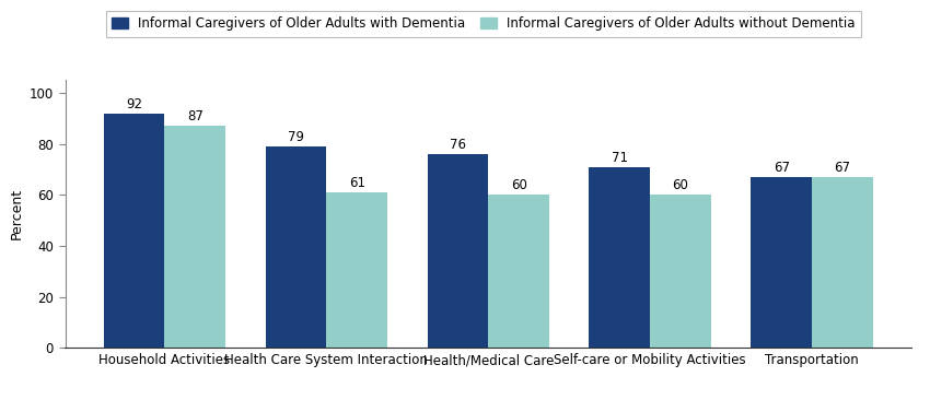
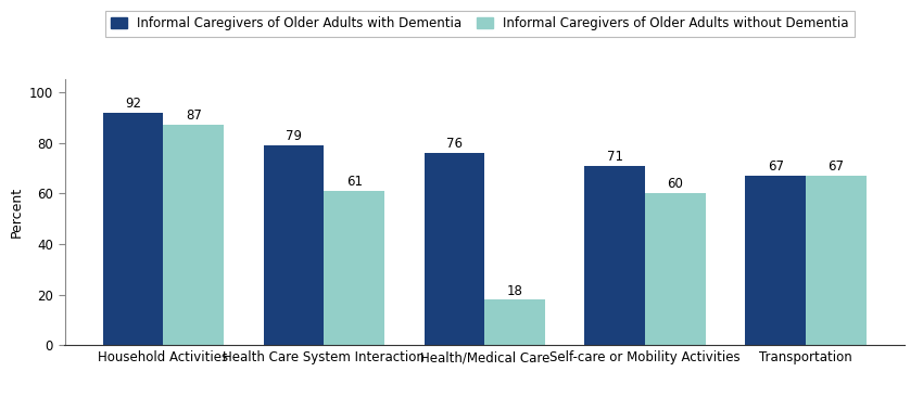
Informal Caregivers of Older Adults without Dementia/Health/Medical Care: 60 -> 18
